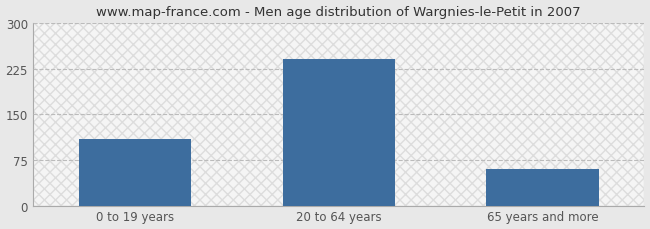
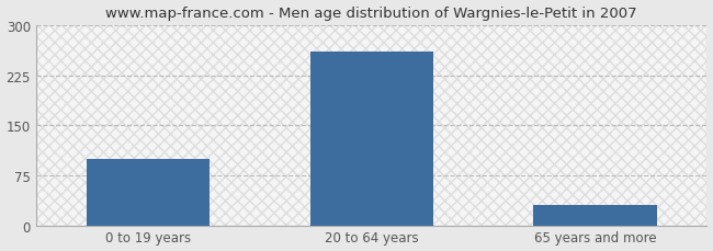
0 to 19 years: 110 -> 100
20 to 64 years: 240 -> 260
65 years and more: 60 -> 30
